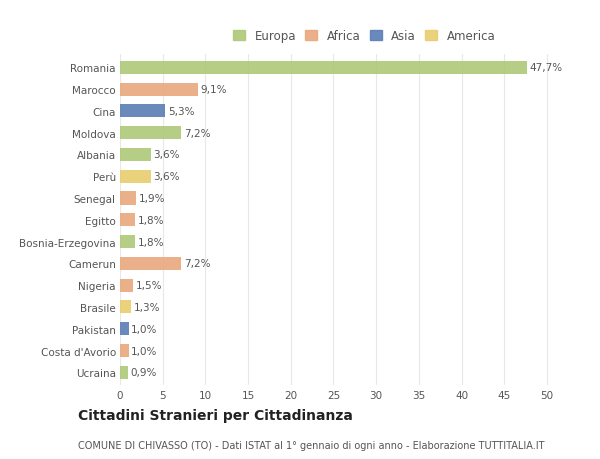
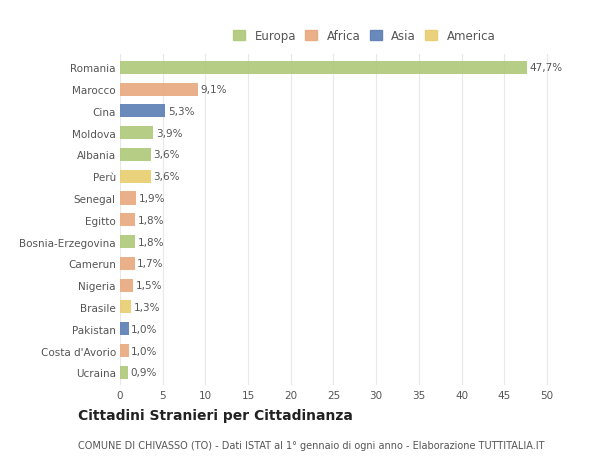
Moldova: 7,2% -> 3,9%
Camerun: 7,2% -> 1,7%
